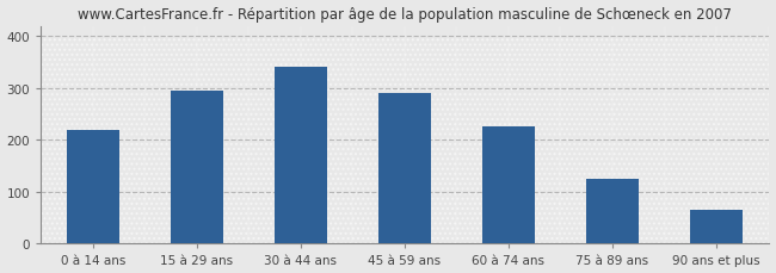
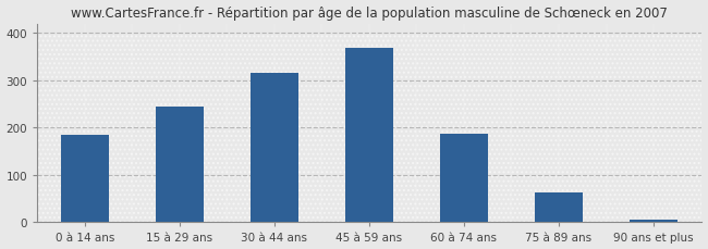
0 à 14 ans: 220 -> 185
15 à 29 ans: 295 -> 245
30 à 44 ans: 340 -> 315
45 à 59 ans: 290 -> 368
60 à 74 ans: 225 -> 188
75 à 89 ans: 125 -> 62
90 ans et plus: 65 -> 5
